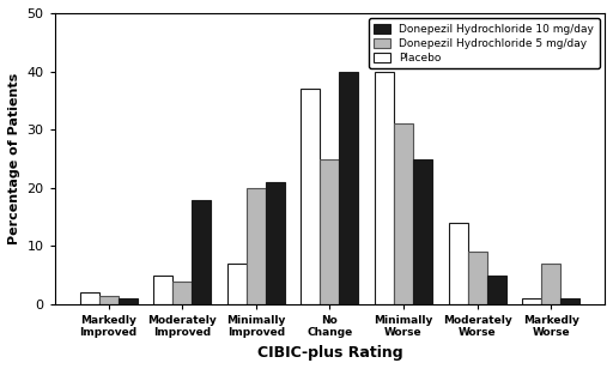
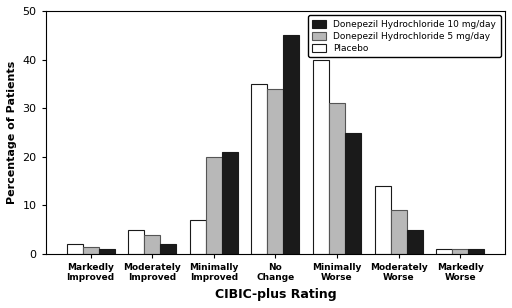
Donepezil Hydrochloride 10 mg/day/Moderately Improved: 18 -> 2
Placebo/No Change: 37 -> 35
Donepezil Hydrochloride 5 mg/day/No Change: 25.0 -> 34.0
Donepezil Hydrochloride 10 mg/day/No Change: 40 -> 45
Donepezil Hydrochloride 5 mg/day/Markedly Worse: 7.0 -> 1.0
